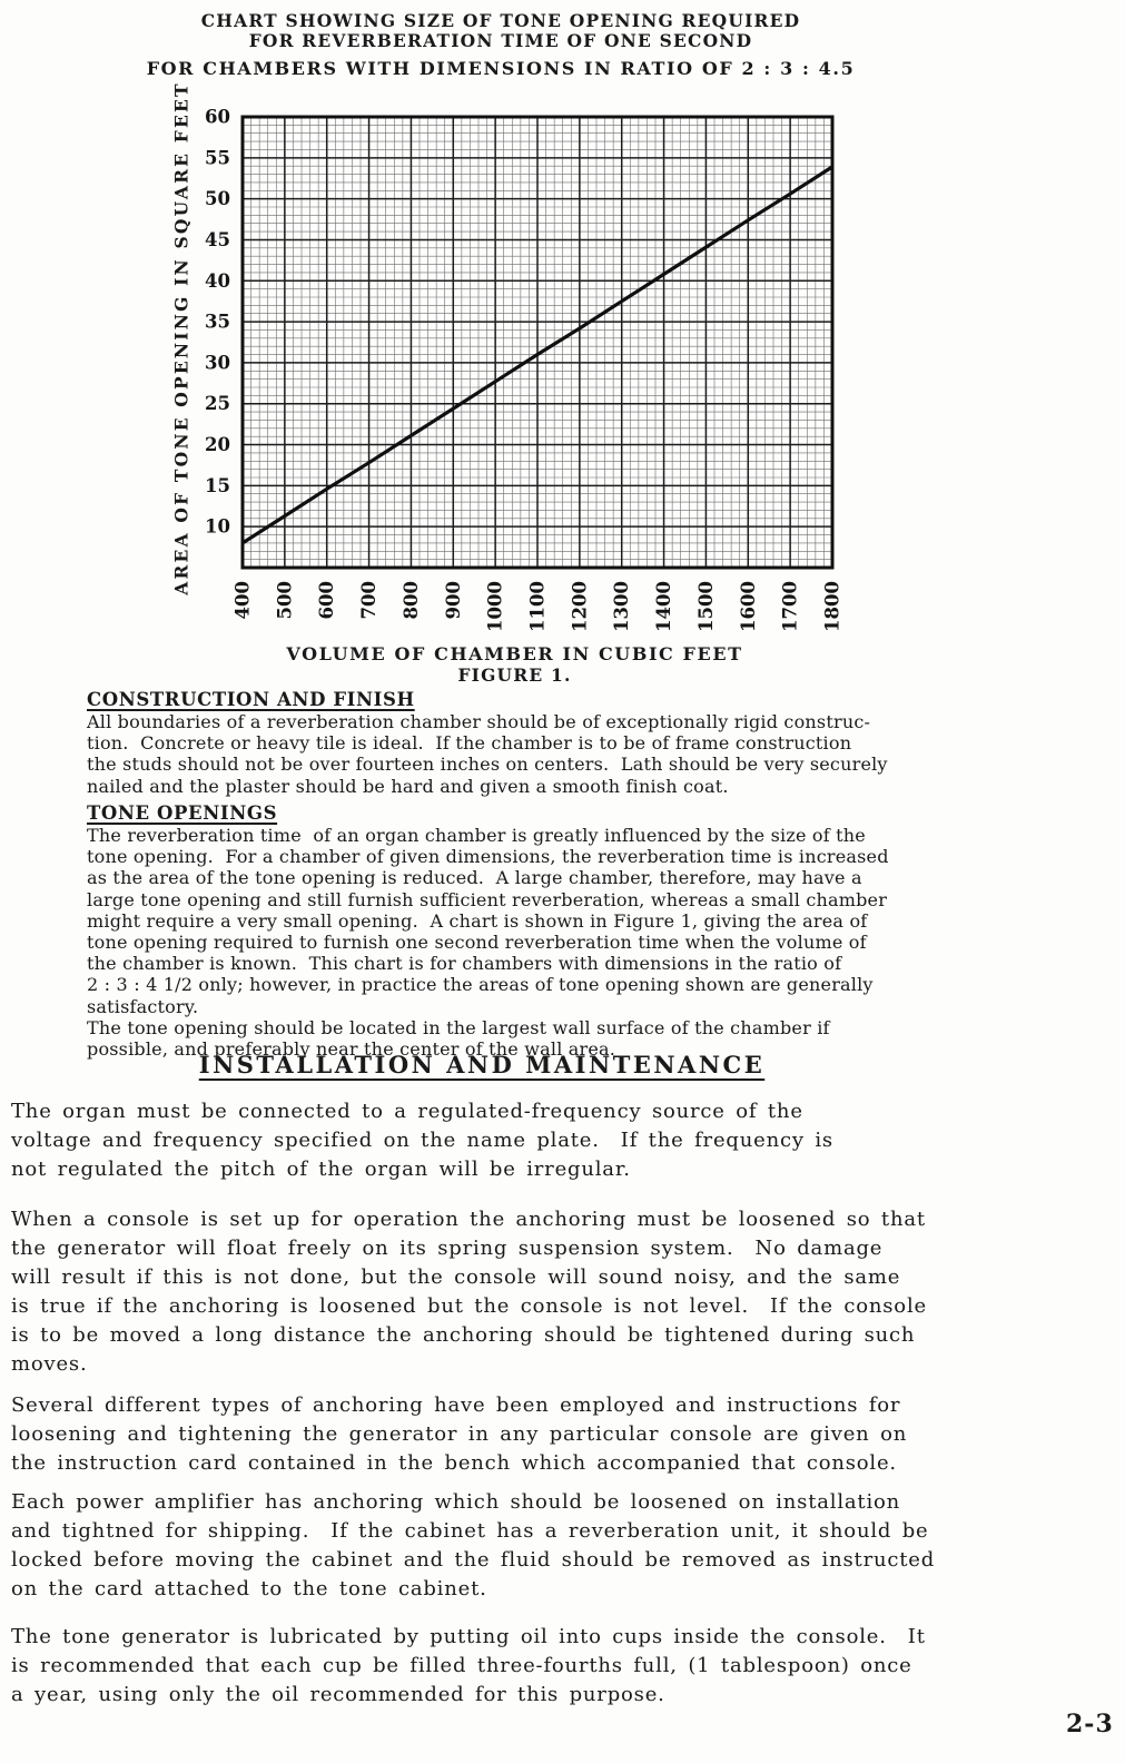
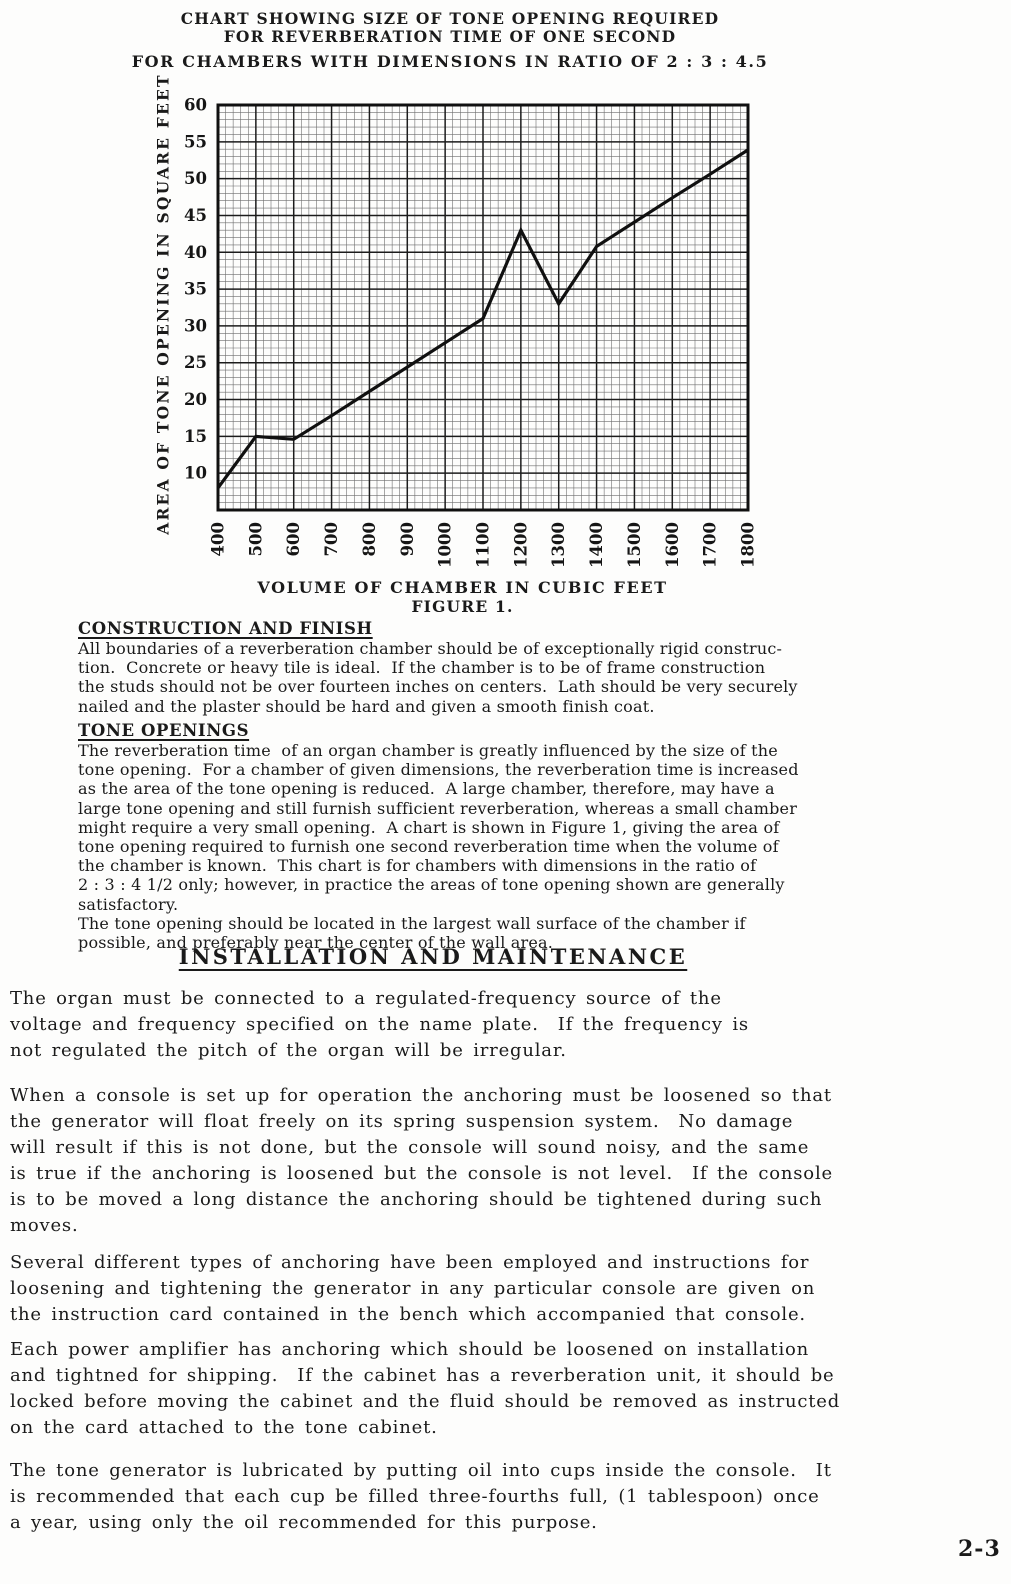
500: 11 -> 15
1200: 34 -> 43
1300: 38 -> 33
